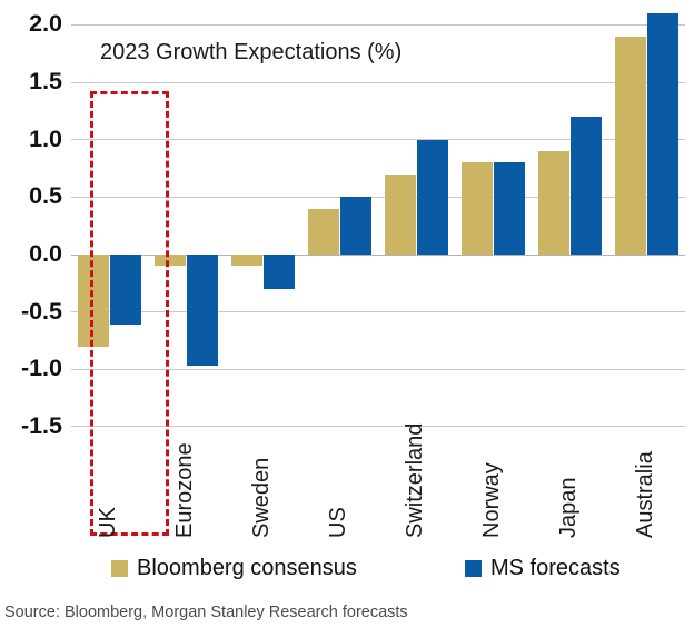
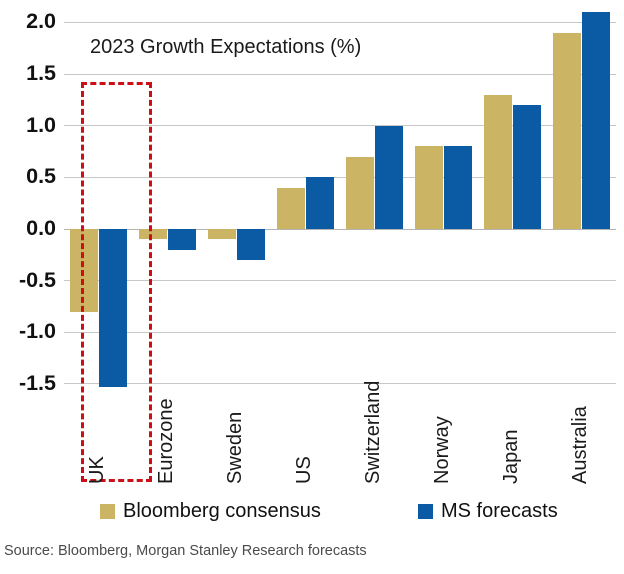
MS forecasts/UK: -0.61 -> -1.53
MS forecasts/Eurozone: -0.97 -> -0.20
Bloomberg consensus/Japan: 0.9 -> 1.3
